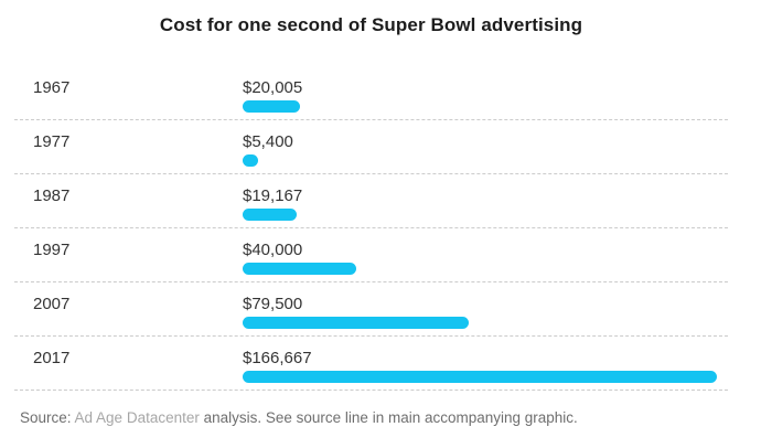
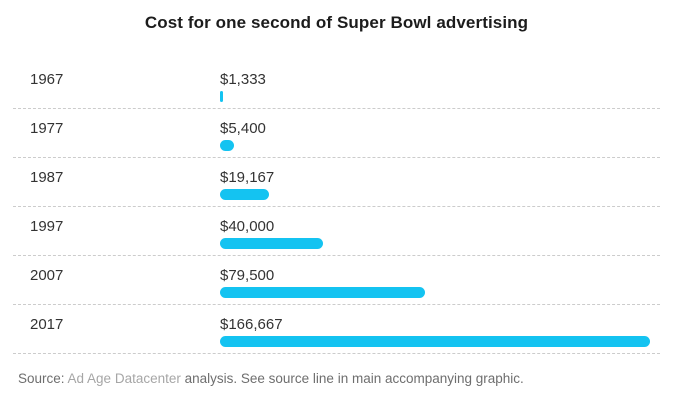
1967: $20,005 -> $1,333
